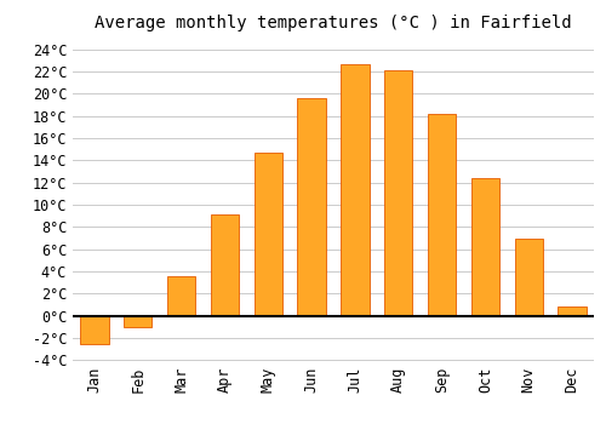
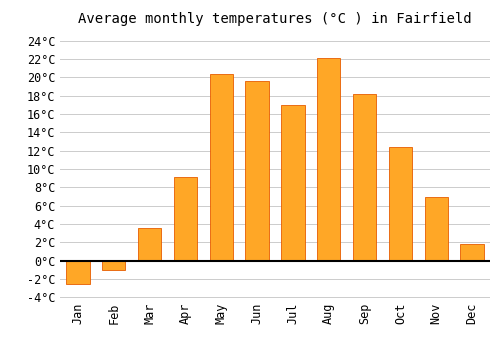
May: 14.7°C -> 20.4°C
Jul: 22.7°C -> 17.0°C
Dec: 0.9°C -> 1.8°C
